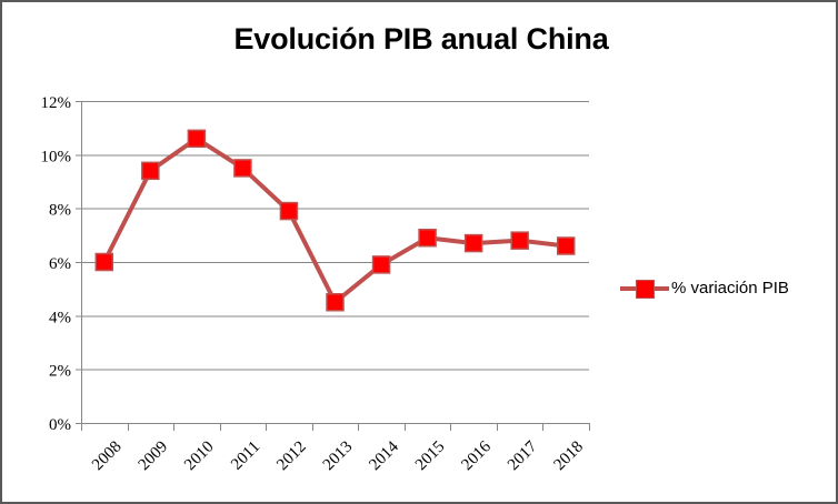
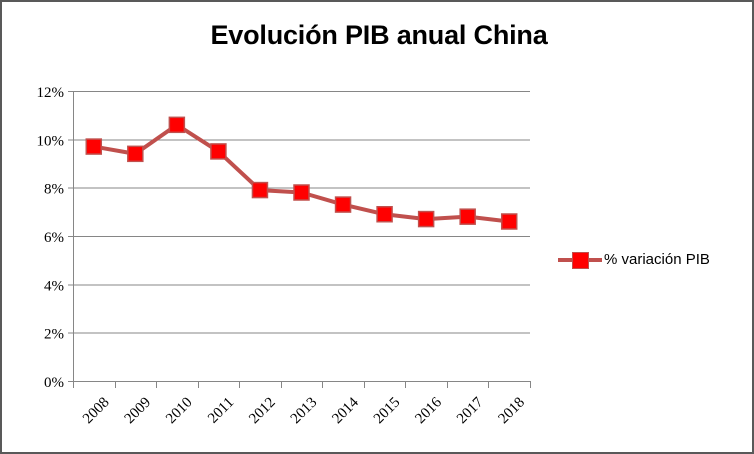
2008: 6.0% -> 9.7%
2013: 4.5% -> 7.8%
2014: 5.9% -> 7.3%
